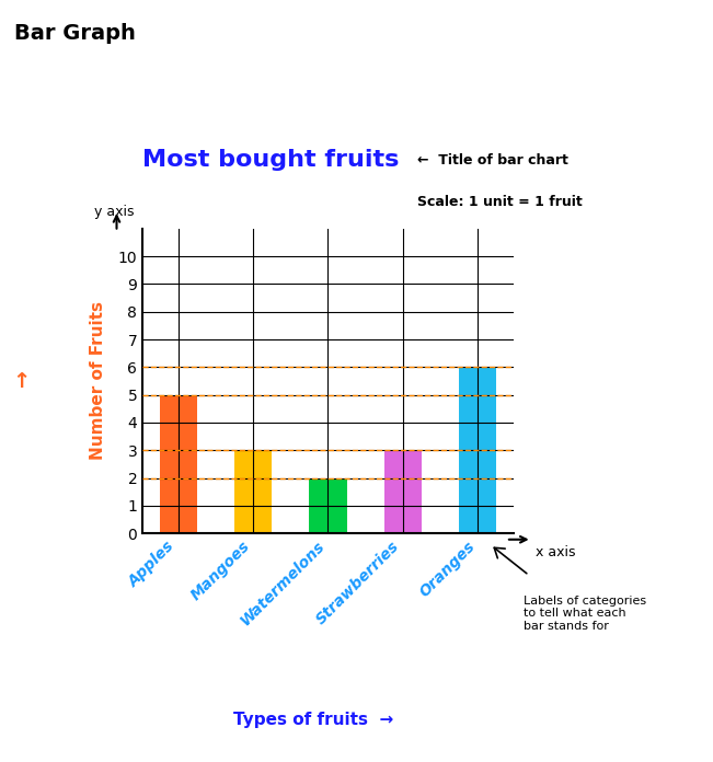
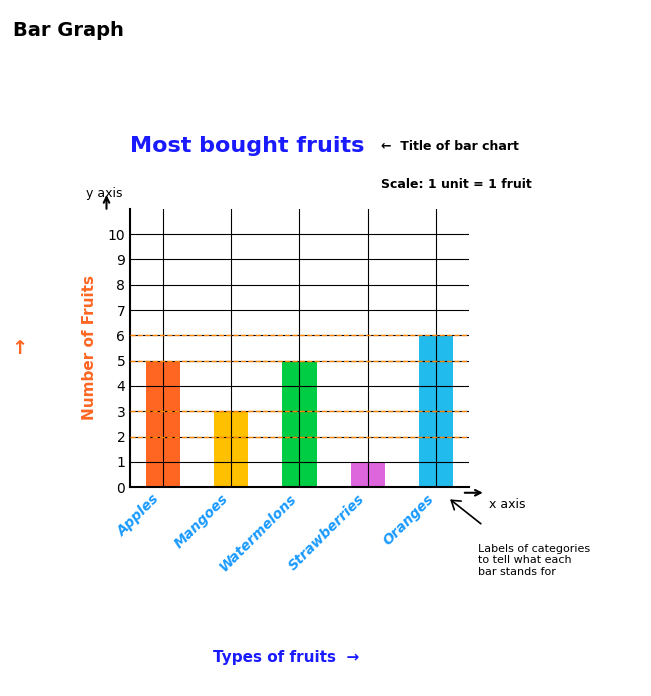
Watermelons: 2 -> 5
Strawberries: 3 -> 1
